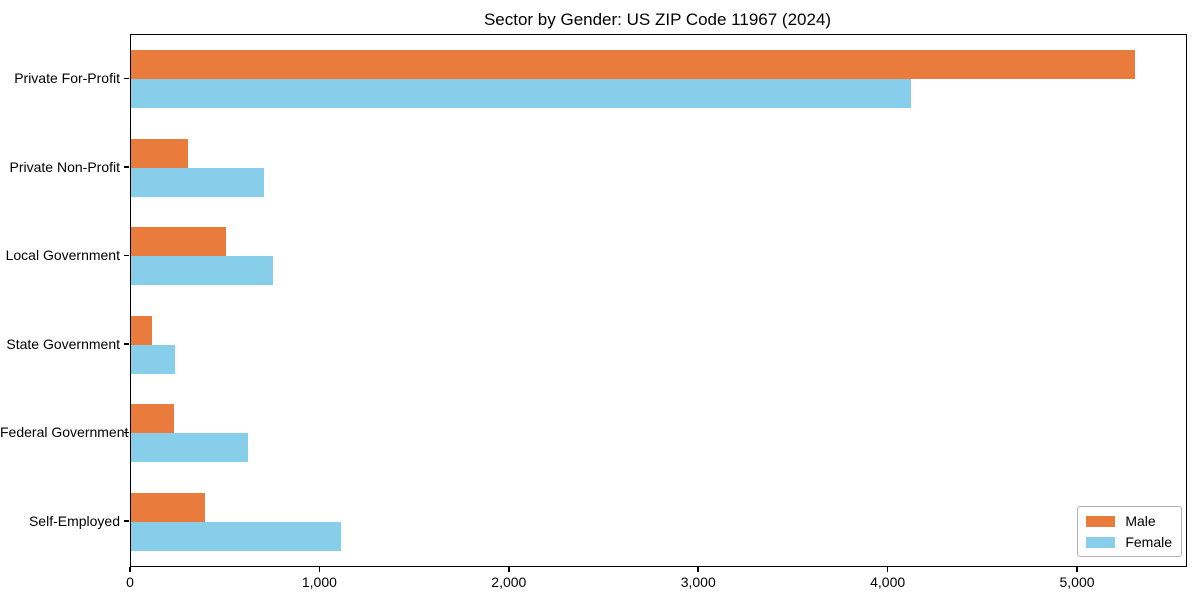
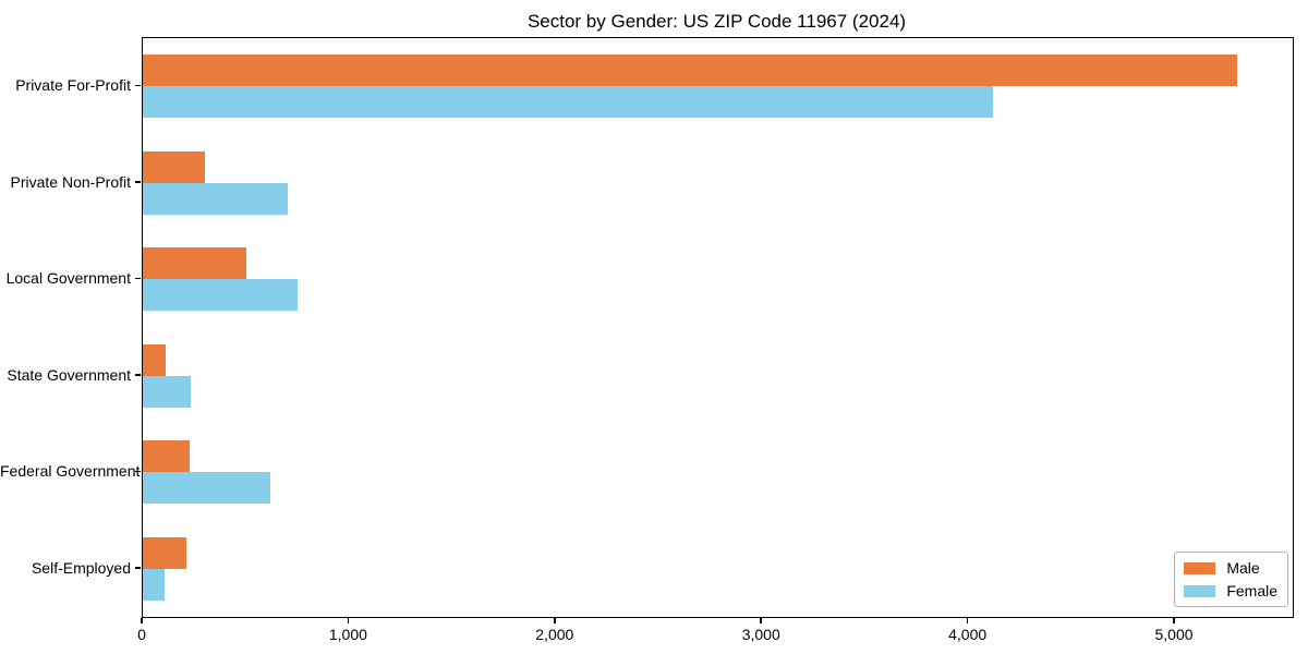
Male/Self-Employed: 390 -> 210
Female/Self-Employed: 1110 -> 100
